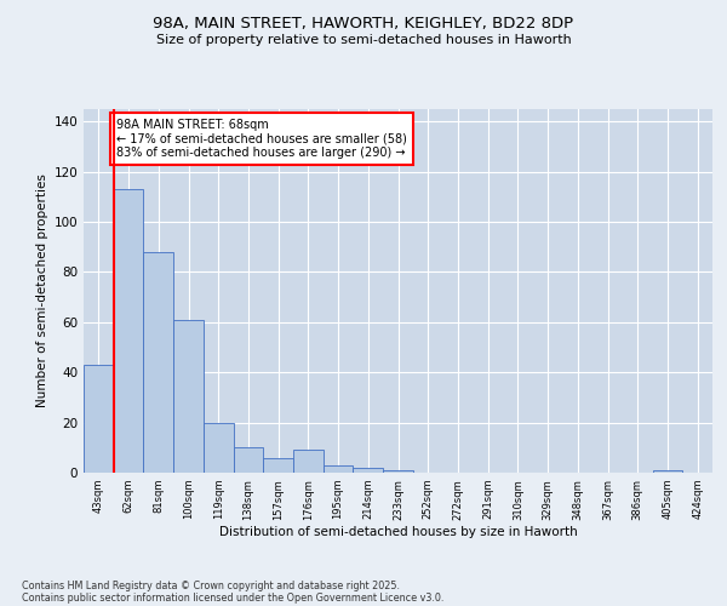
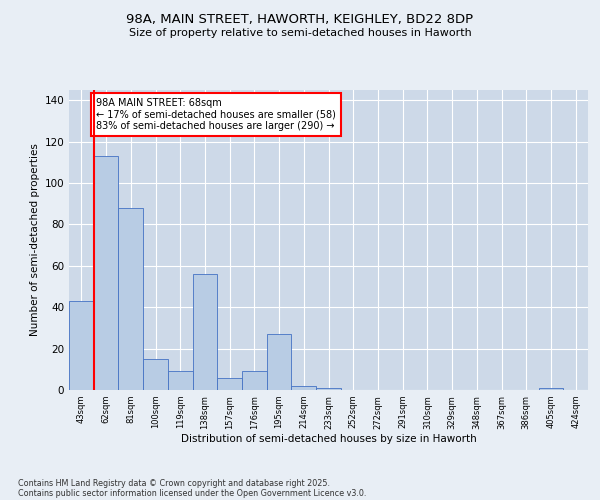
100sqm: 61 -> 15
119sqm: 20 -> 9
138sqm: 10 -> 56
195sqm: 3 -> 27
